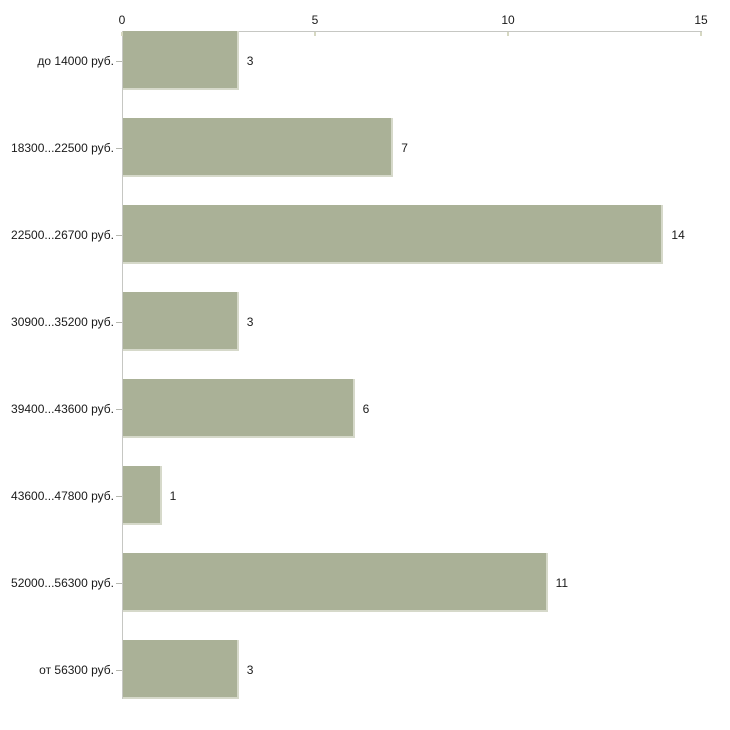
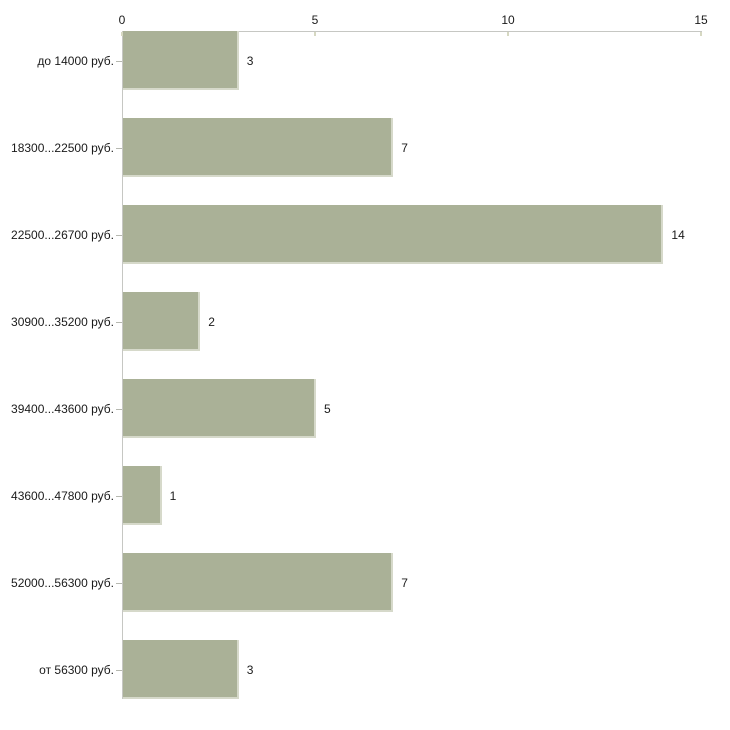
30900...35200 руб.: 3 -> 2
39400...43600 руб.: 6 -> 5
52000...56300 руб.: 11 -> 7
